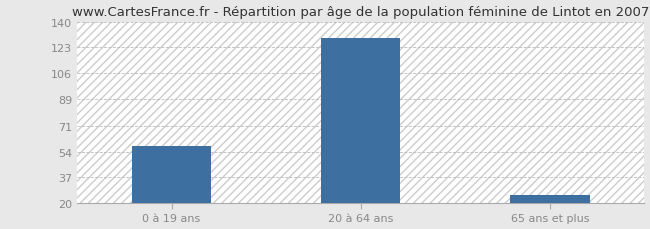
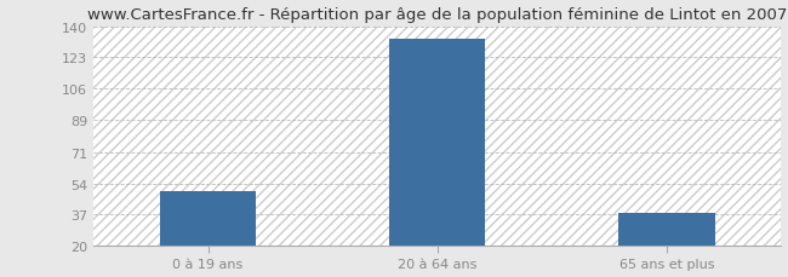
0 à 19 ans: 58 -> 50
20 à 64 ans: 129 -> 133
65 ans et plus: 25 -> 38
